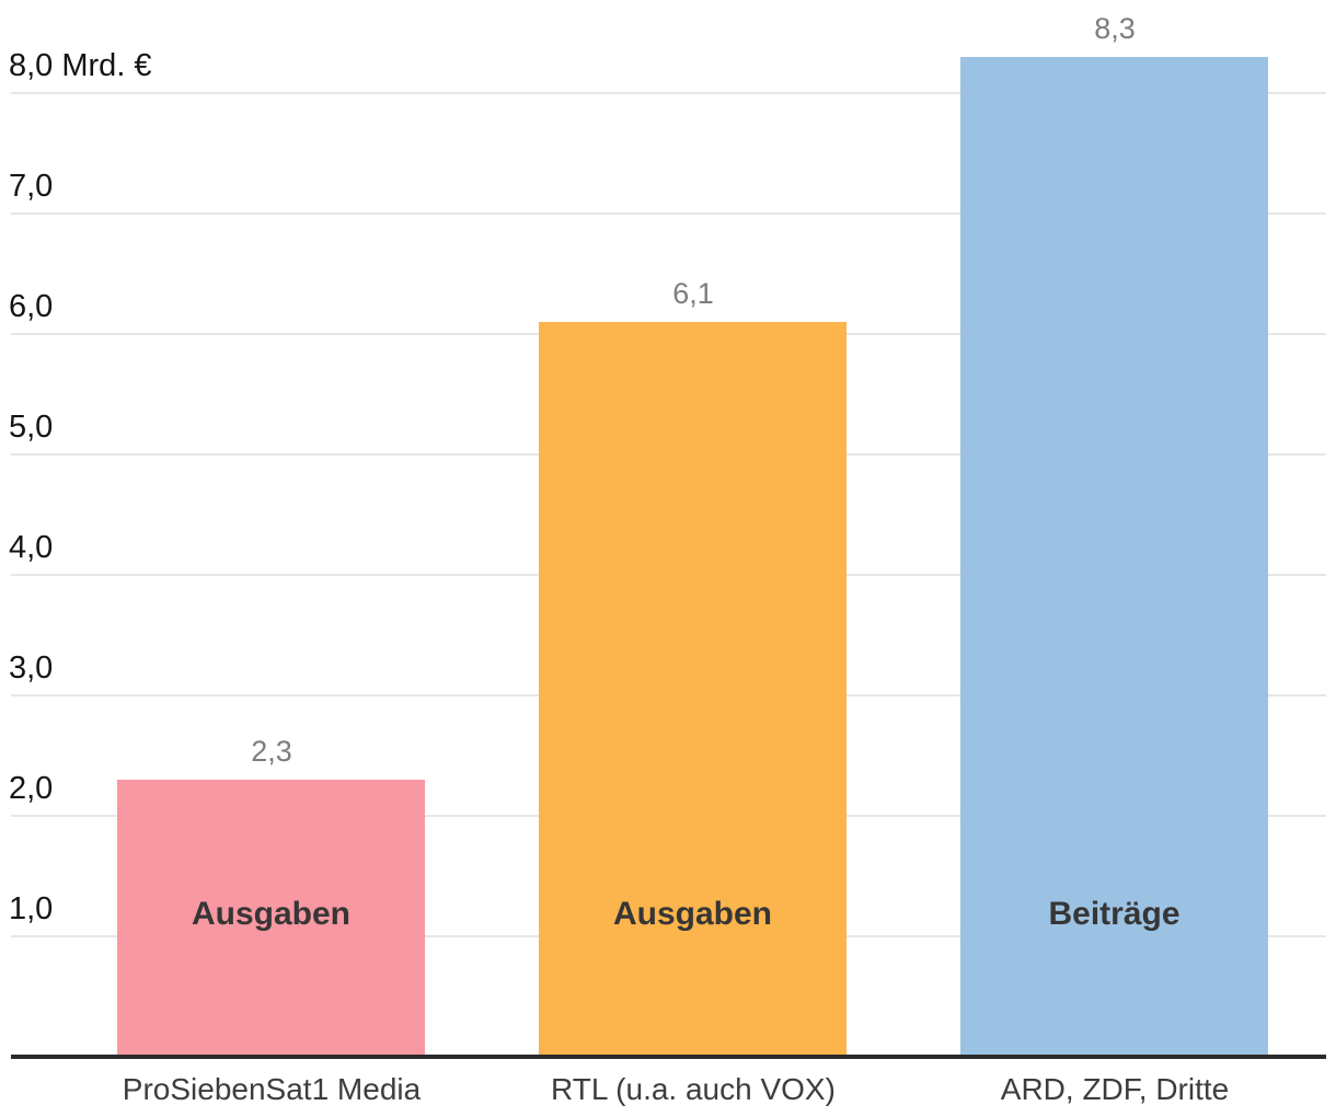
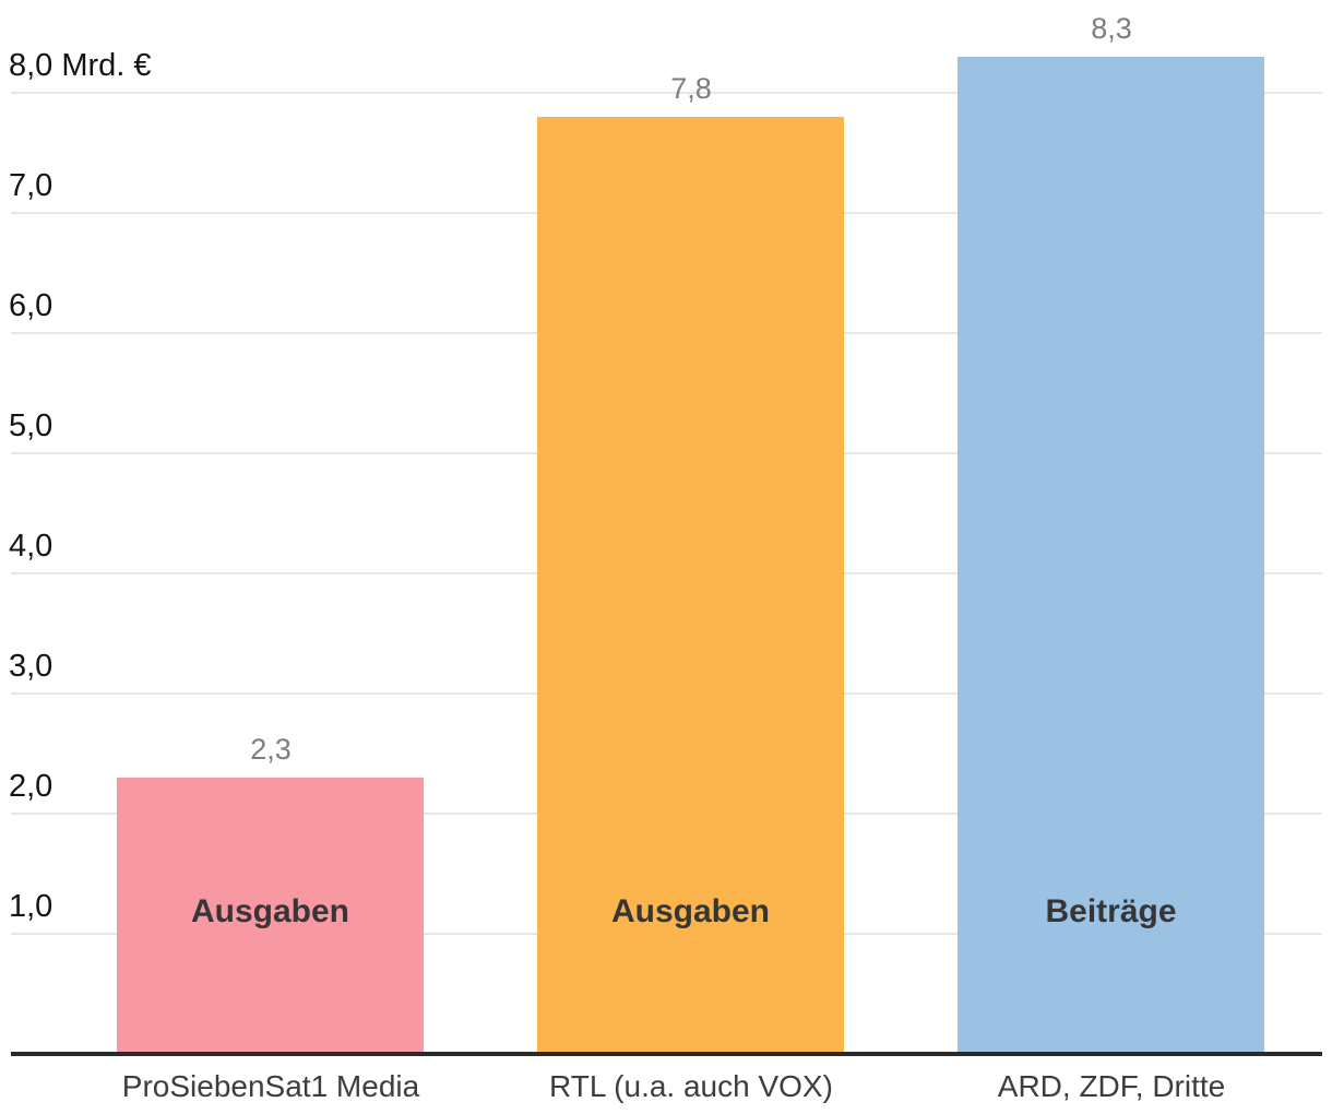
RTL (u.a. auch VOX): 6,1 -> 7,8
